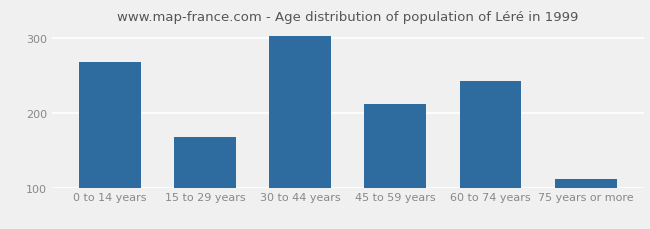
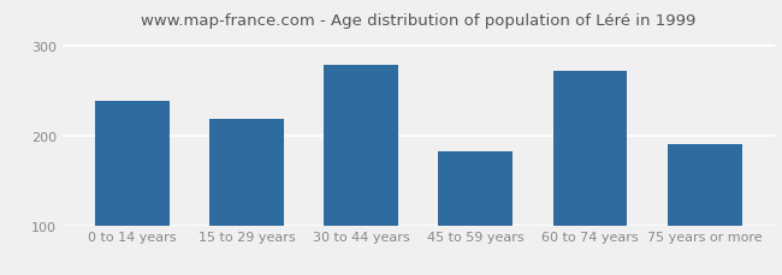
0 to 14 years: 268 -> 238
15 to 29 years: 168 -> 218
30 to 44 years: 302 -> 278
45 to 59 years: 212 -> 182
60 to 74 years: 242 -> 272
75 years or more: 112 -> 190
